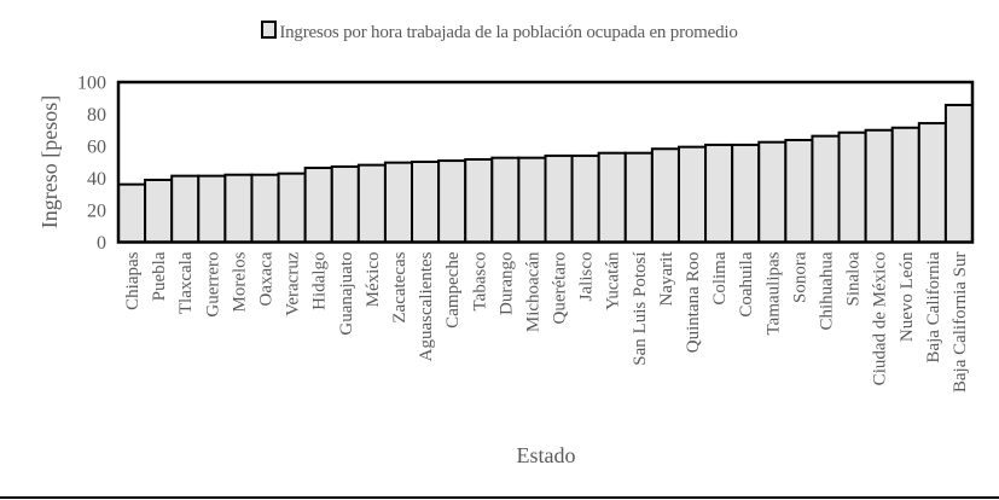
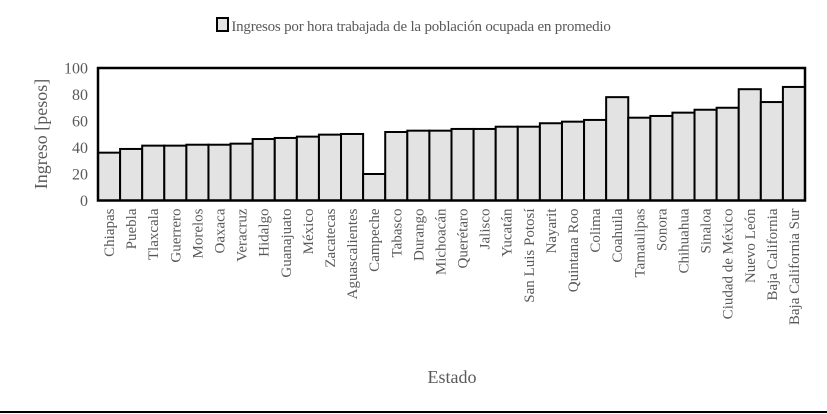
Campeche: 51 -> 20
Coahuila: 61 -> 78
Nuevo León: 72 -> 84
